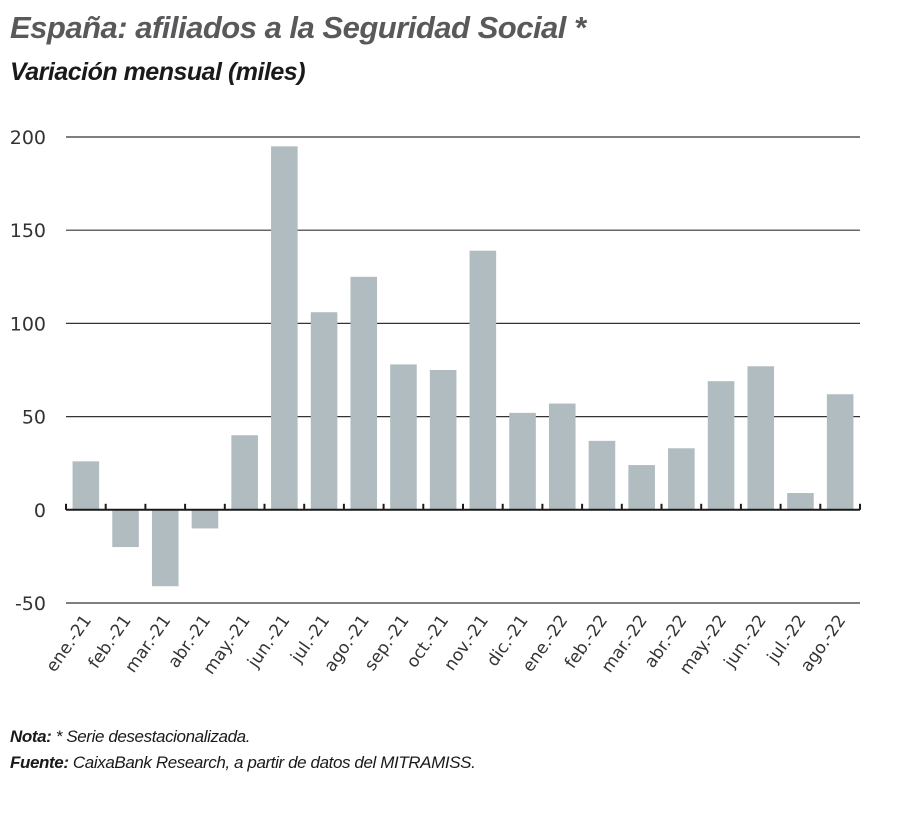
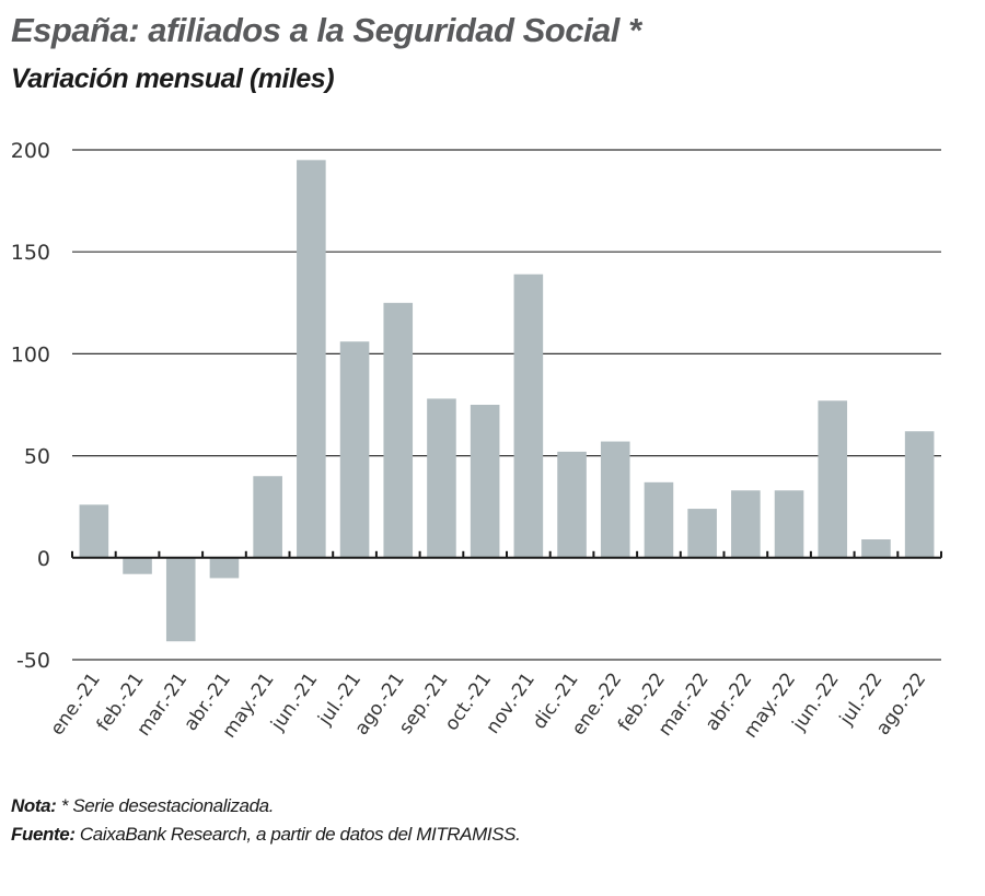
feb.-21: -20 -> -8
may.-22: 69 -> 33
